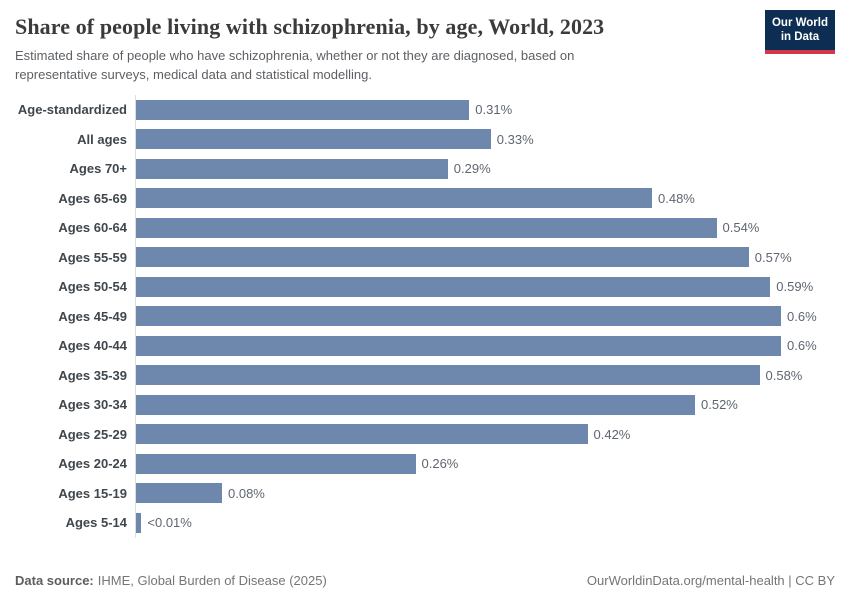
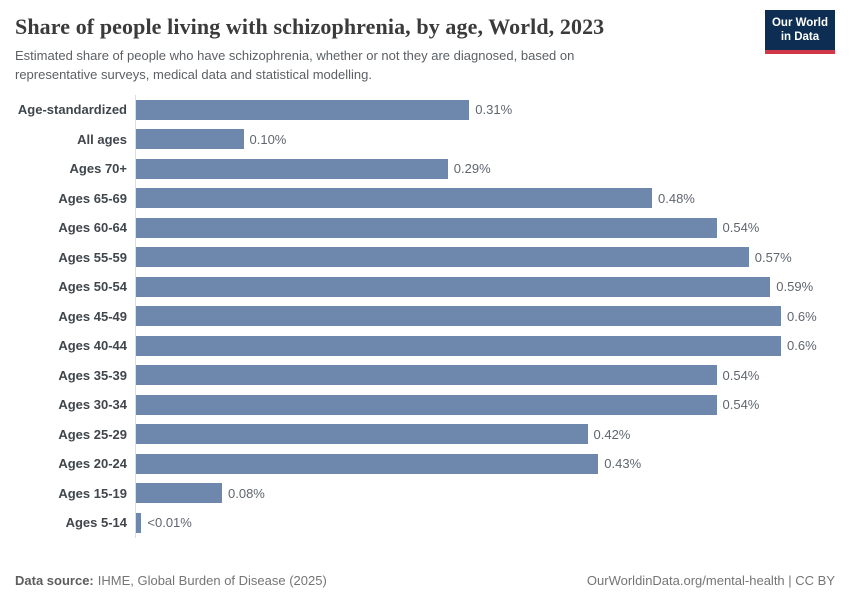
All ages: 0.33% -> 0.10%
Ages 35-39: 0.58% -> 0.54%
Ages 30-34: 0.52% -> 0.54%
Ages 20-24: 0.26% -> 0.43%
